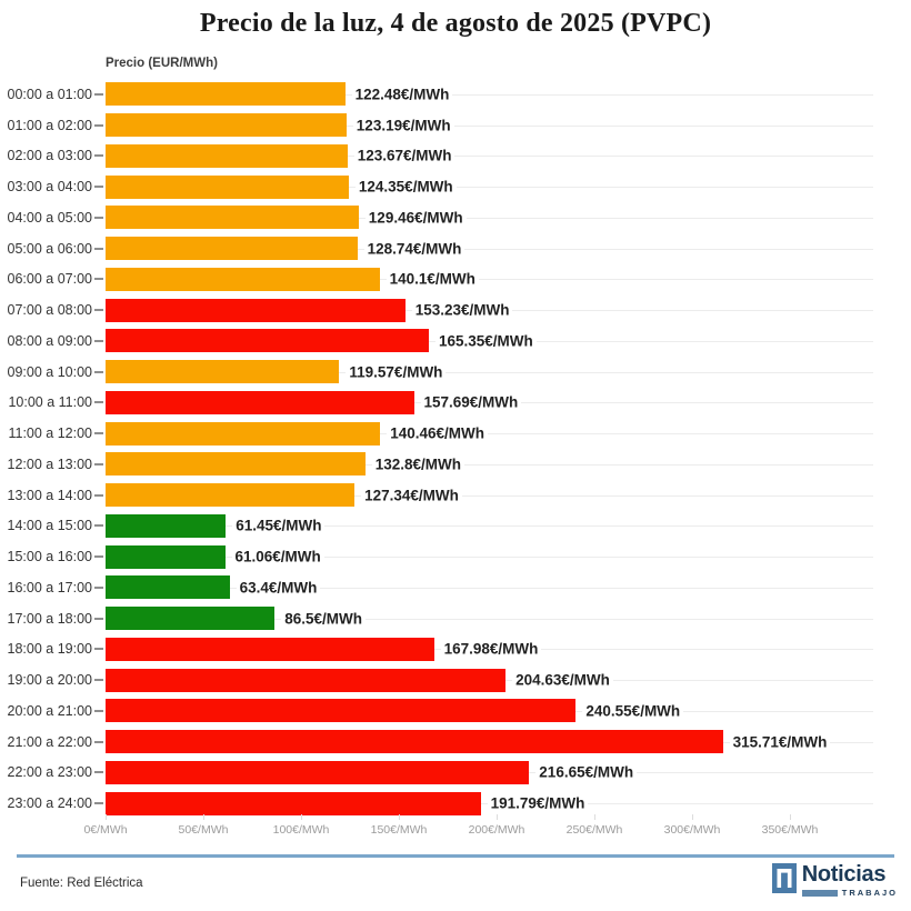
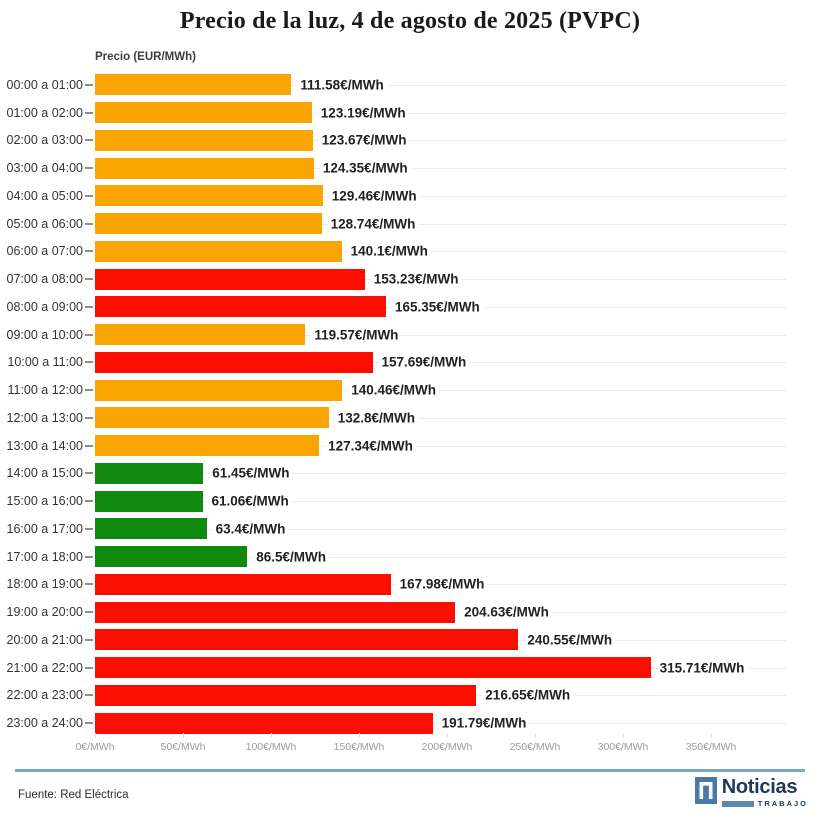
00:00 a 01:00: 122.48 -> 111.58
